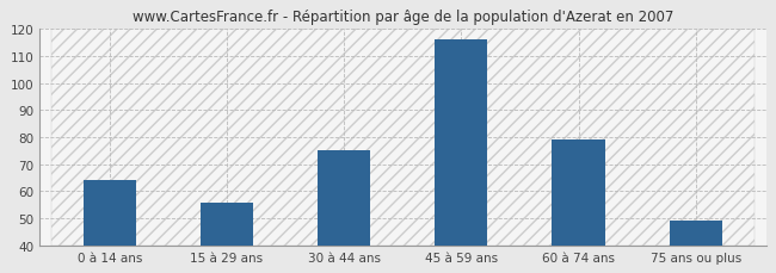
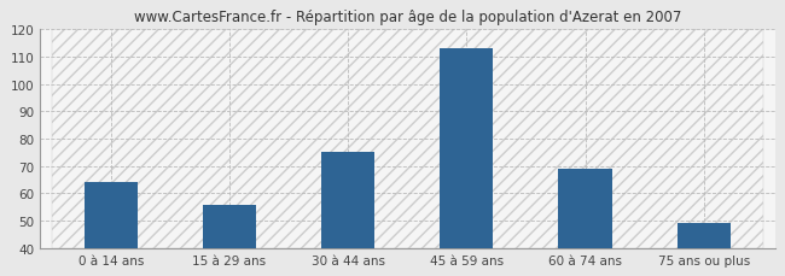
45 à 59 ans: 116 -> 113
60 à 74 ans: 79 -> 69
